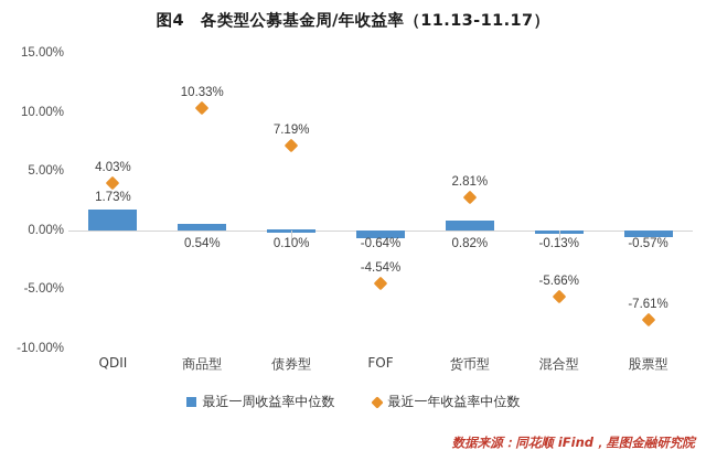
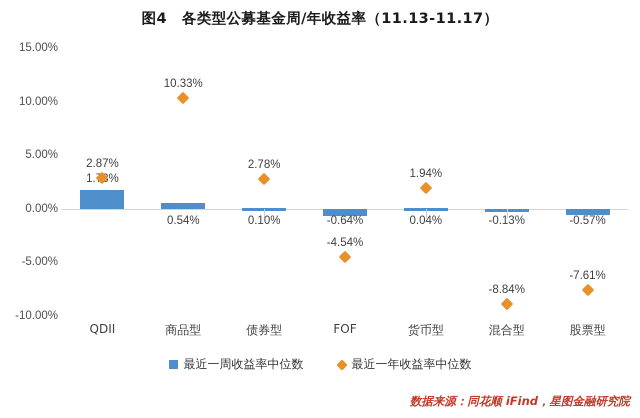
最近一年收益率中位数/QDII: 4.03% -> 2.87%
最近一年收益率中位数/债券型: 7.19% -> 2.78%
最近一周收益率中位数/货币型: 0.82% -> 0.04%
最近一年收益率中位数/货币型: 2.81% -> 1.94%
最近一年收益率中位数/混合型: -5.66% -> -8.84%
